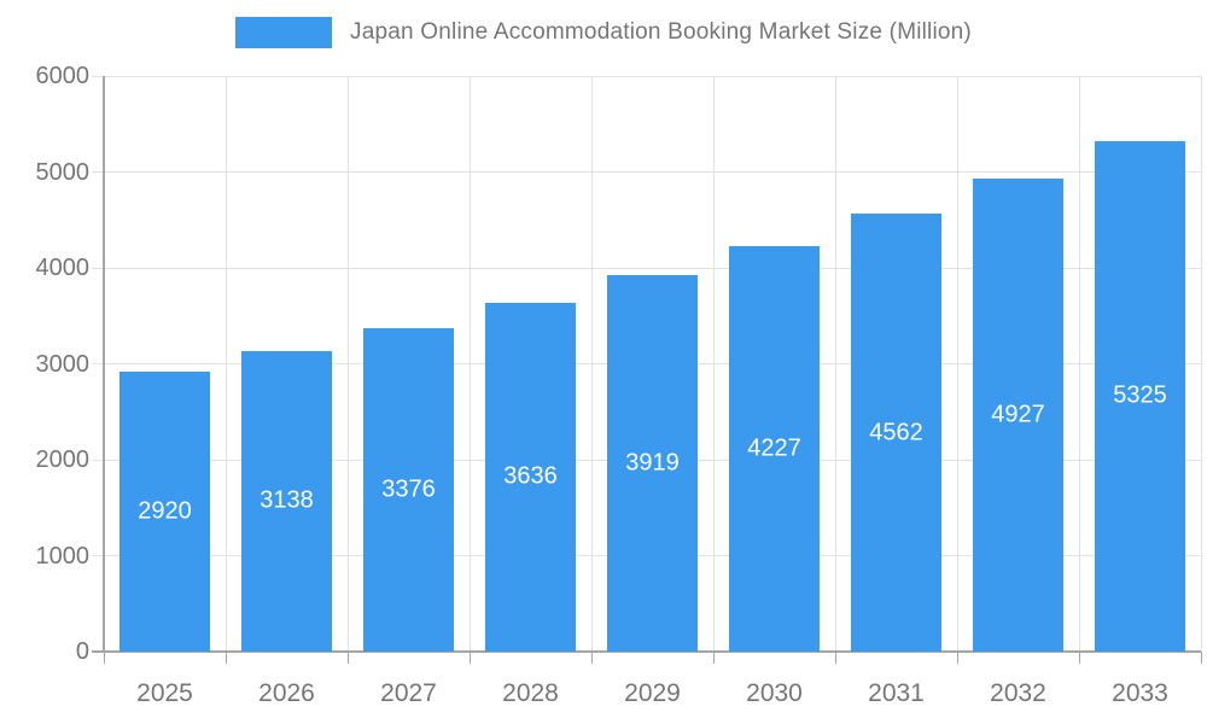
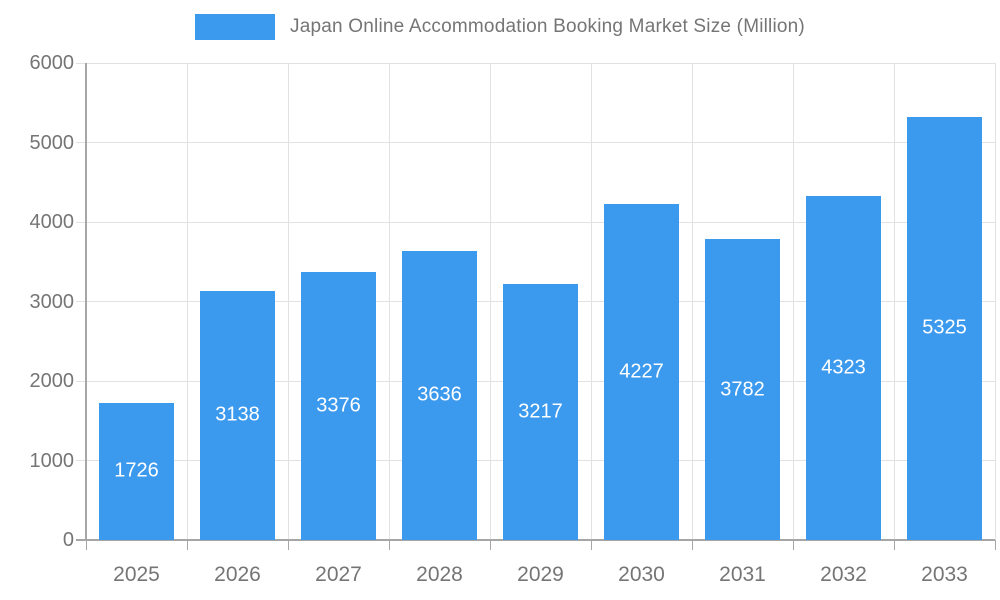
2025: 2920 -> 1726
2029: 3919 -> 3217
2031: 4562 -> 3782
2032: 4927 -> 4323
